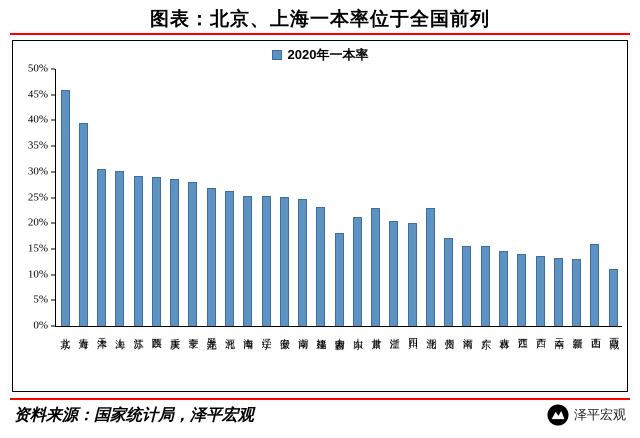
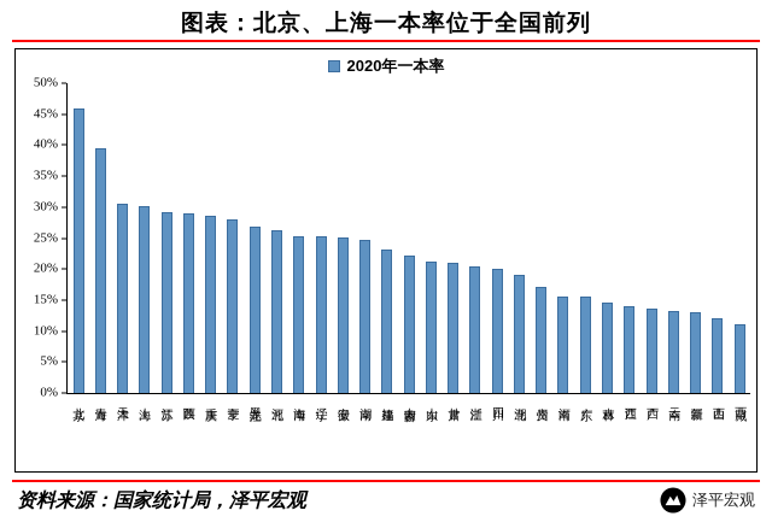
内蒙古: 18% -> 22%
甘肃: 23% -> 21%
湖北: 23% -> 19%
山西: 16% -> 12%
